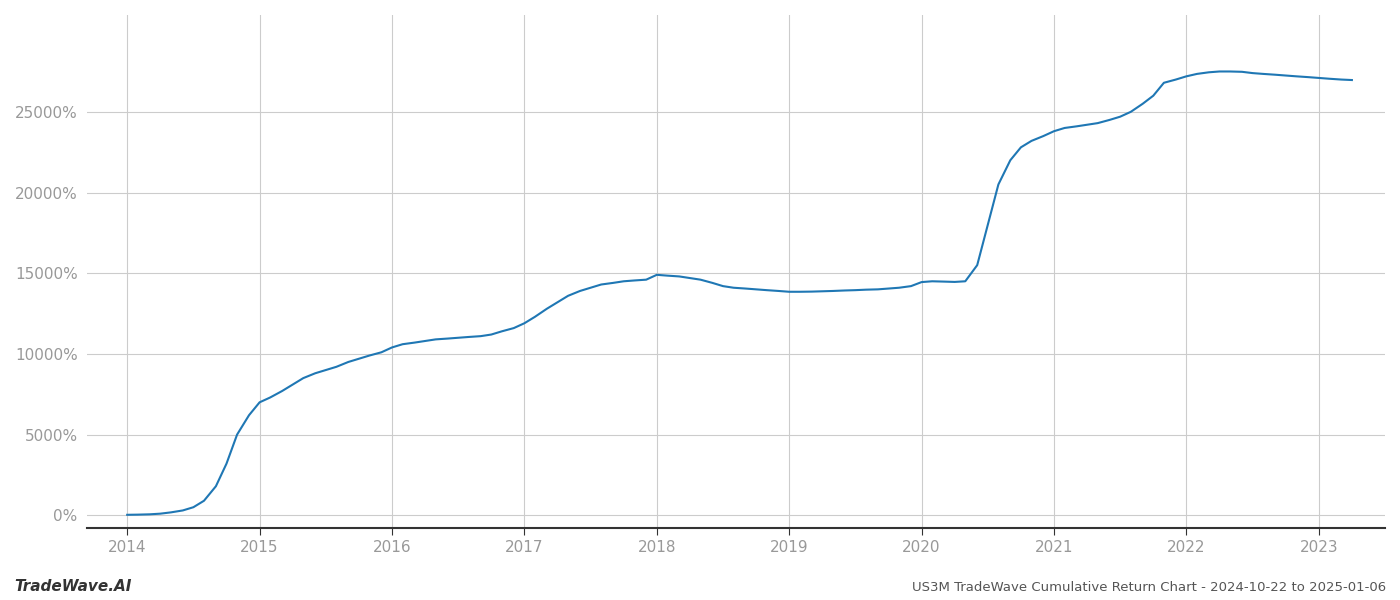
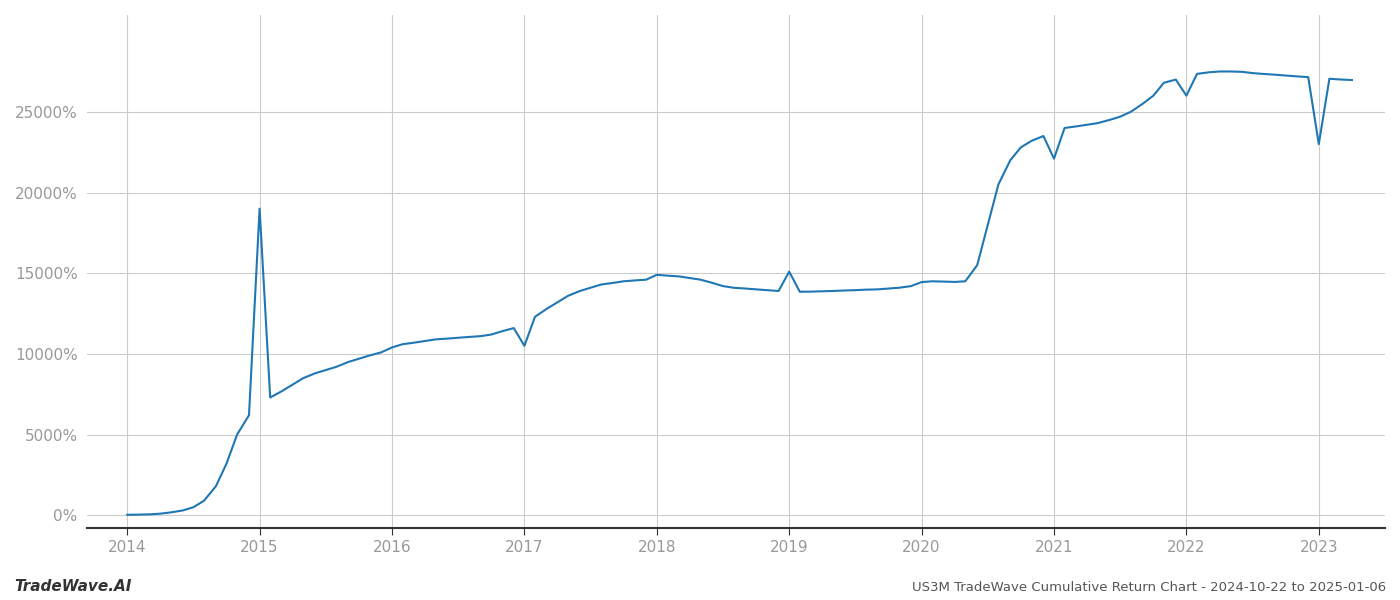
2015: 7000% -> 19000%
2017: 11900% -> 10500%
2019: 13800% -> 15100%
2021: 23800% -> 22100%
2022: 27200% -> 26000%
2023: 27100% -> 23000%
